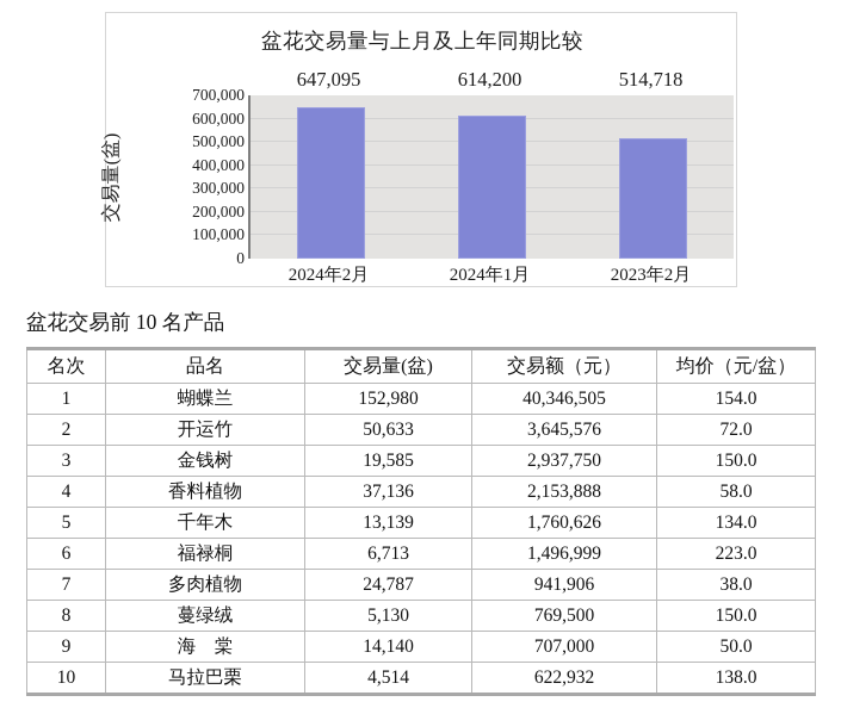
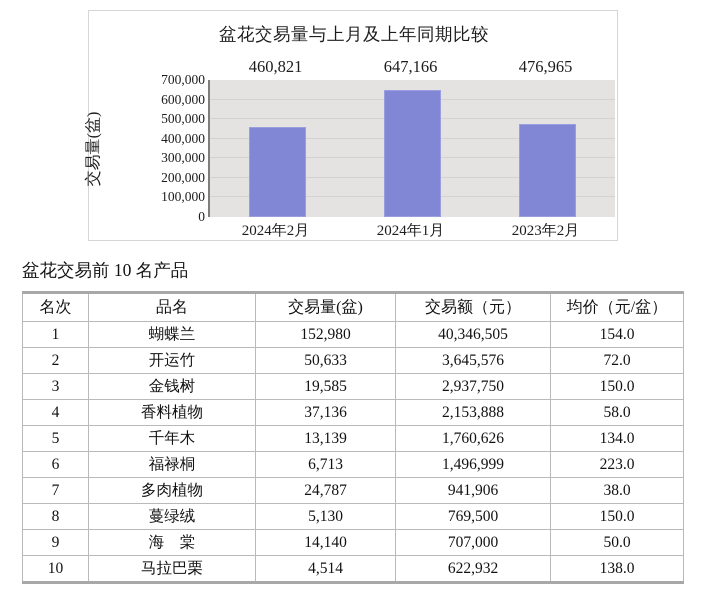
2024年2月: 647,095 -> 460,821
2024年1月: 614,200 -> 647,166
2023年2月: 514,718 -> 476,965
